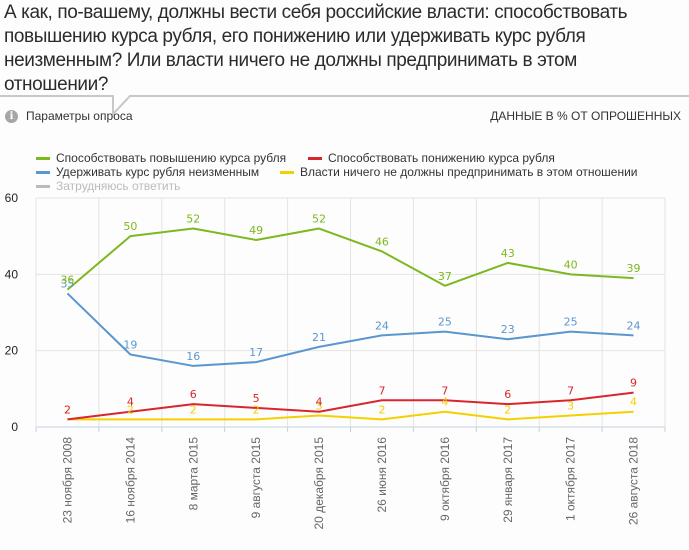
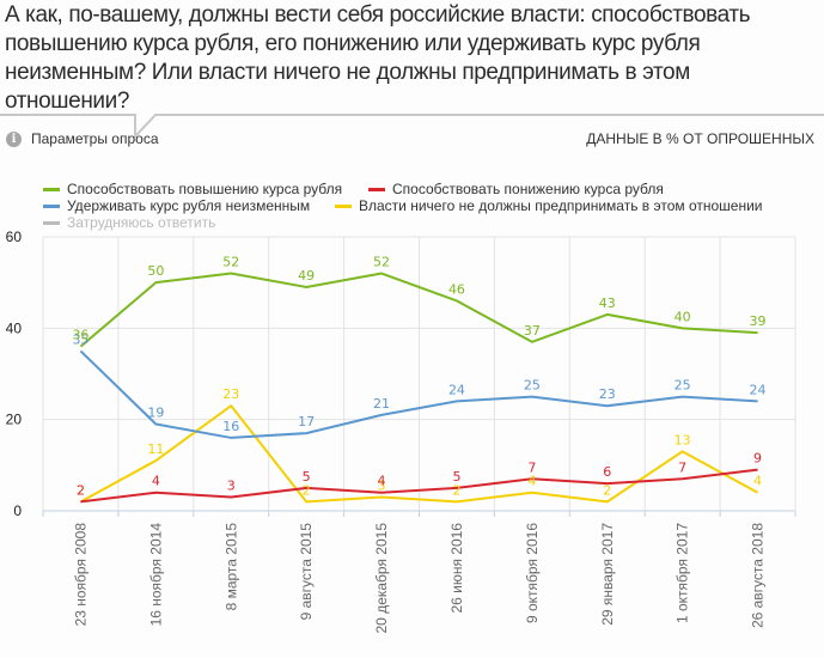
Власти ничего не должны предпринимать в этом отношении/16 ноября 2014: 2 -> 11
Способствовать понижению курса рубля/8 марта 2015: 6 -> 3
Власти ничего не должны предпринимать в этом отношении/8 марта 2015: 2 -> 23
Способствовать понижению курса рубля/26 июня 2016: 7 -> 5
Власти ничего не должны предпринимать в этом отношении/1 октября 2017: 3 -> 13
